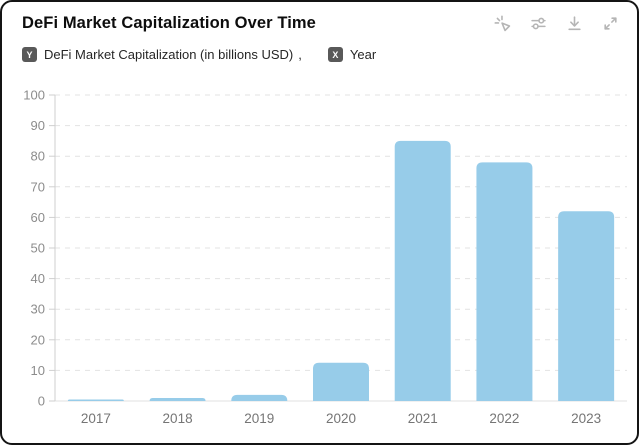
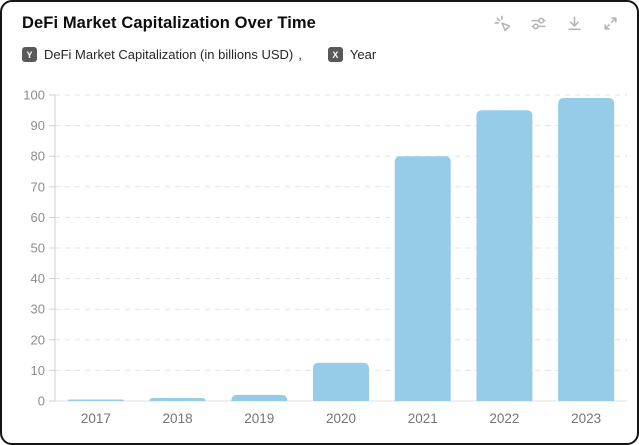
2021: 85 -> 80
2022: 78 -> 95
2023: 62 -> 99
